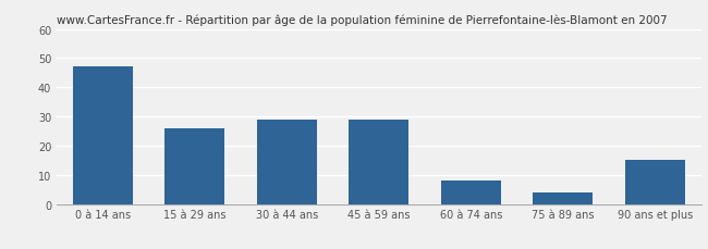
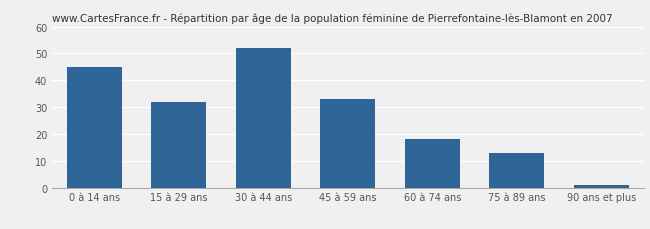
0 à 14 ans: 47 -> 45
15 à 29 ans: 26 -> 32
30 à 44 ans: 29 -> 52
45 à 59 ans: 29 -> 33
60 à 74 ans: 8 -> 18
75 à 89 ans: 4 -> 13
90 ans et plus: 15 -> 1
